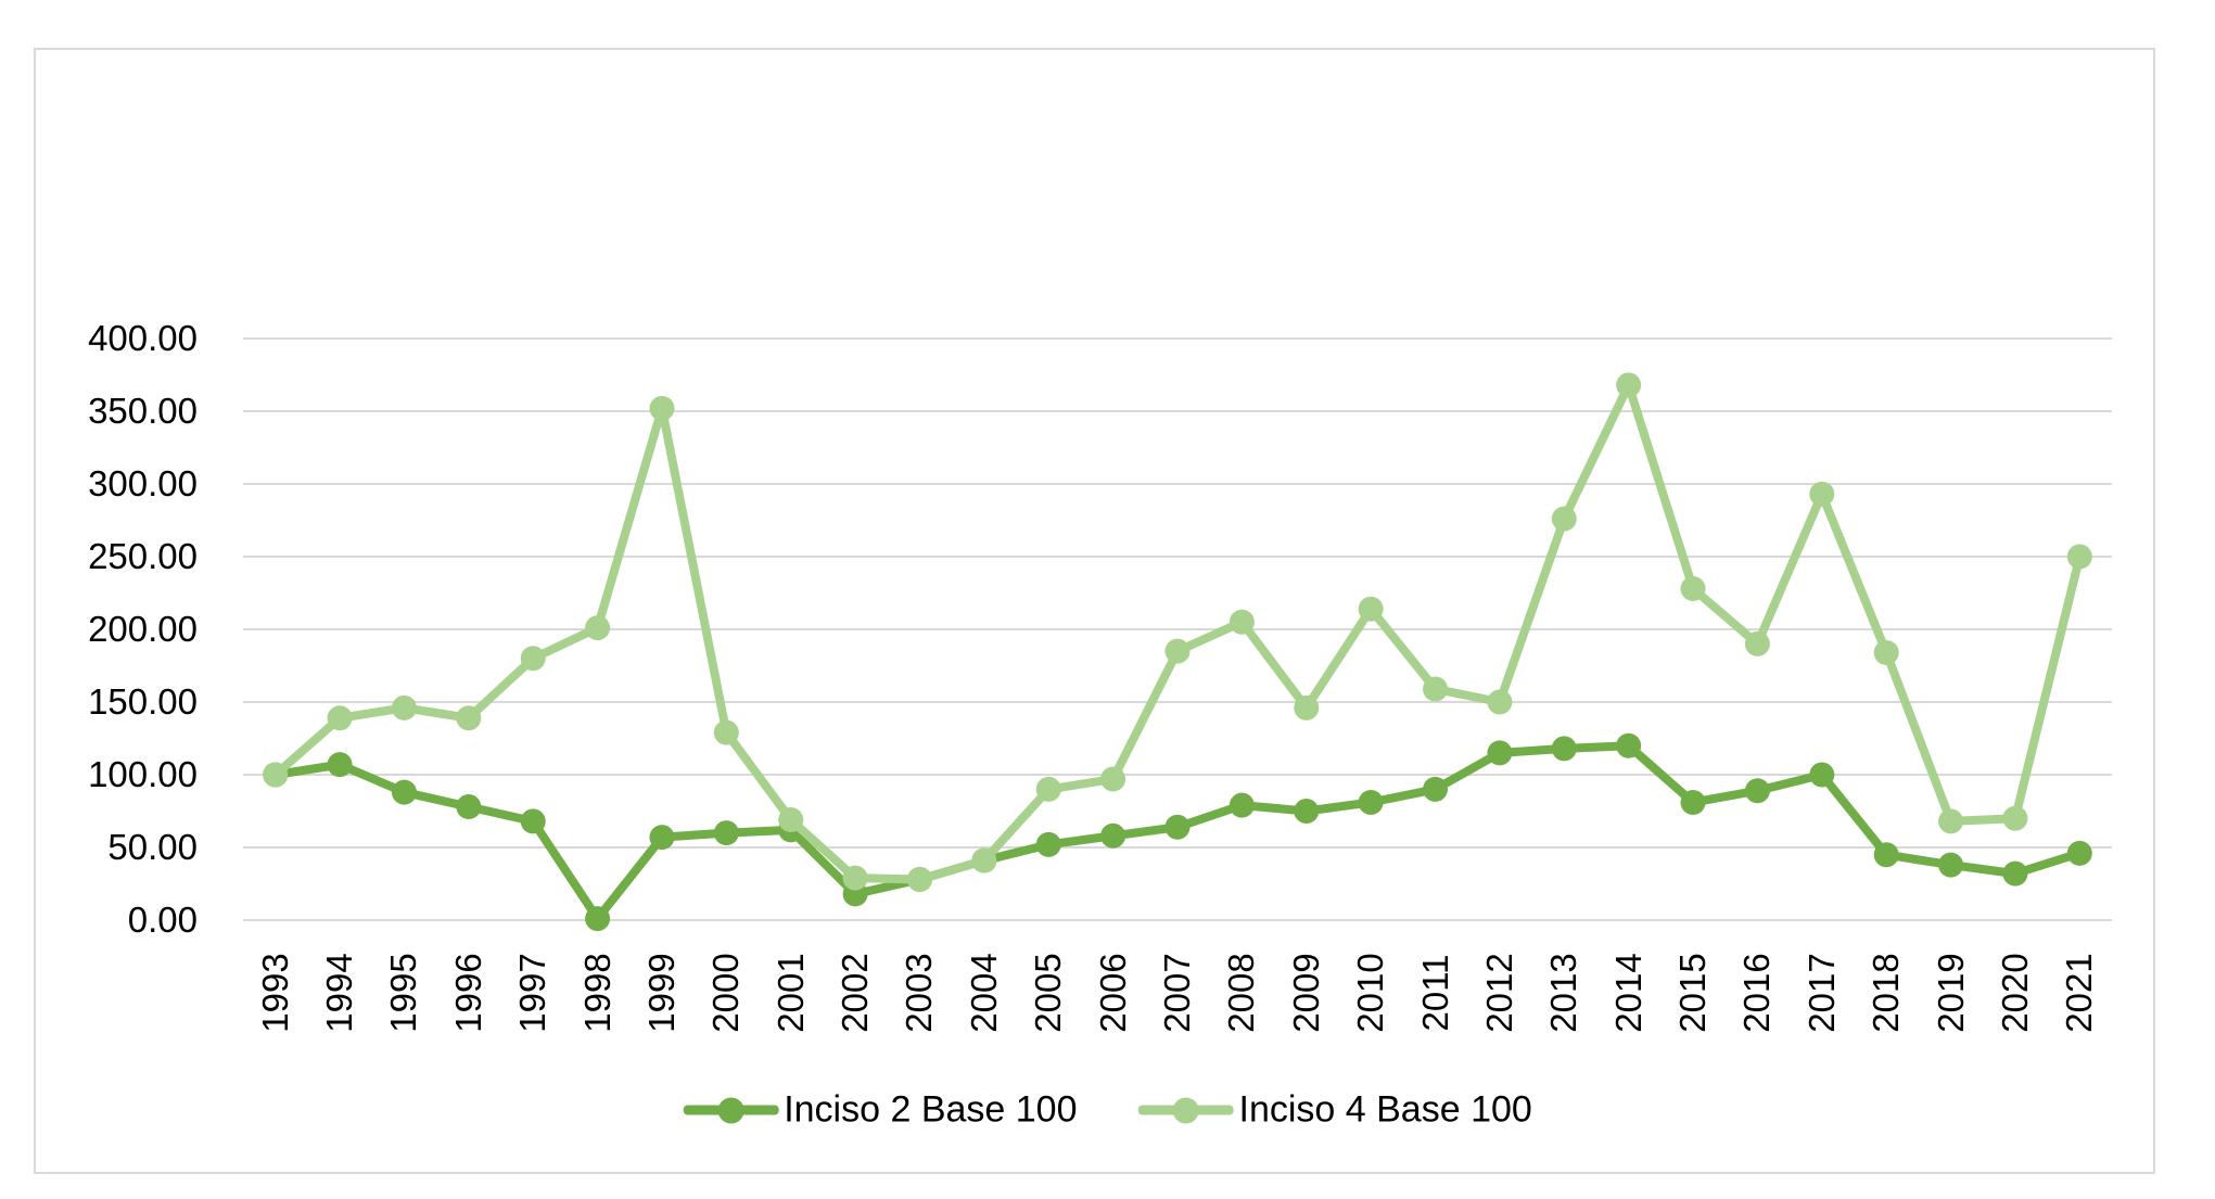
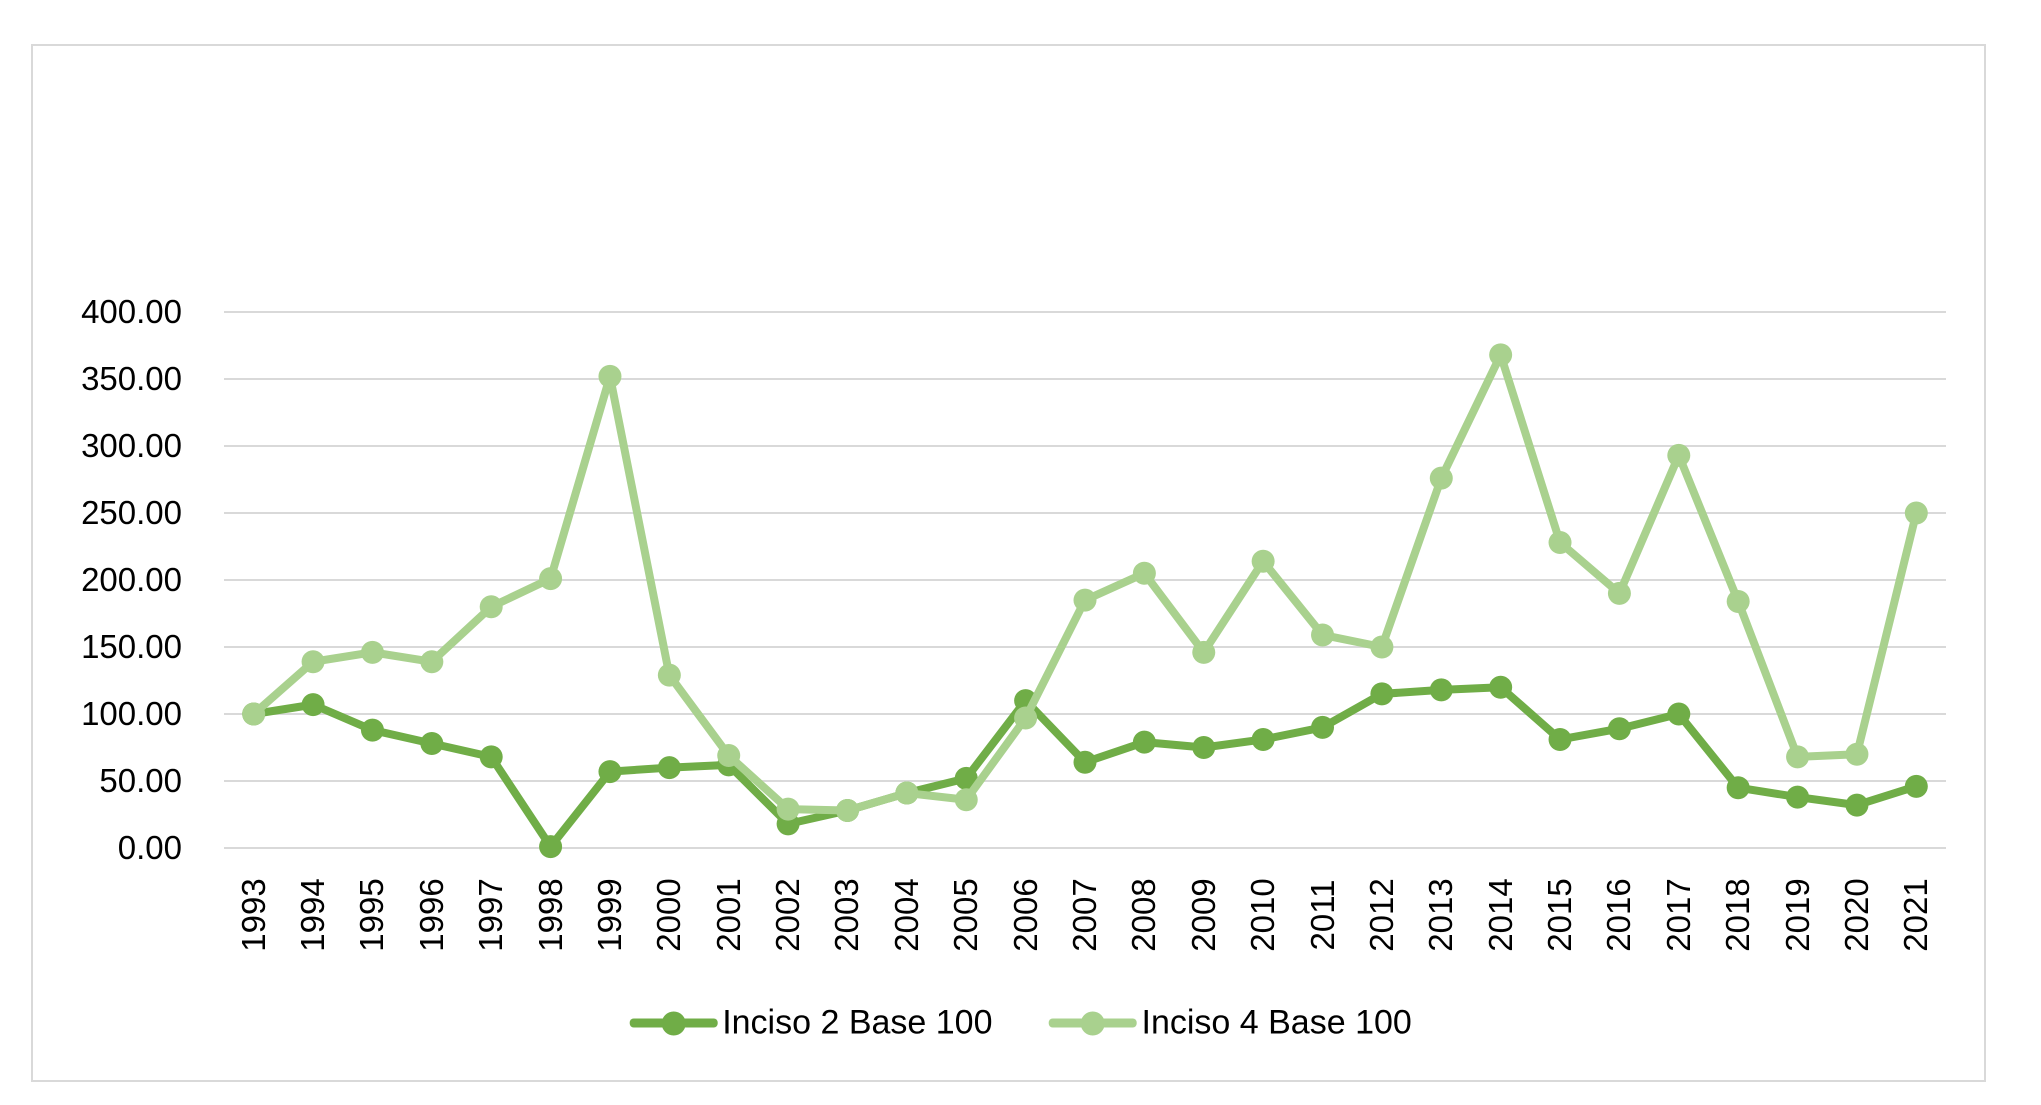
Inciso 4 Base 100/2005: 90 -> 36
Inciso 2 Base 100/2006: 58 -> 110
